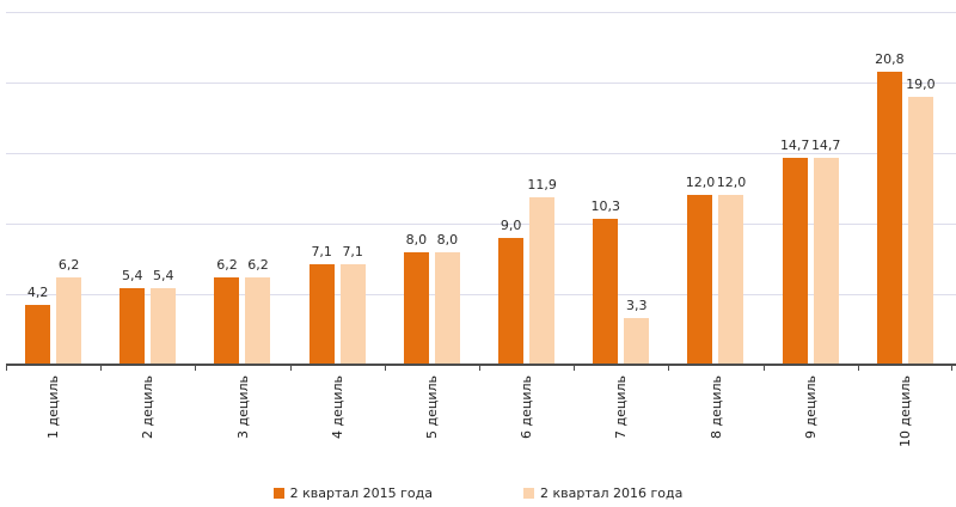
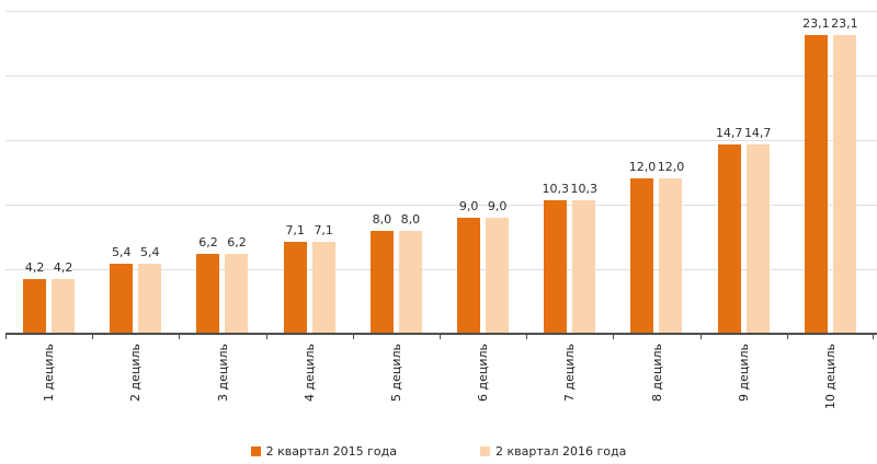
2 квартал 2016 года/1 дециль: 6,2 -> 4,2
2 квартал 2016 года/6 дециль: 11,9 -> 9,0
2 квартал 2016 года/7 дециль: 3,3 -> 10,3
2 квартал 2015 года/10 дециль: 20,8 -> 23,1
2 квартал 2016 года/10 дециль: 19,0 -> 23,1
